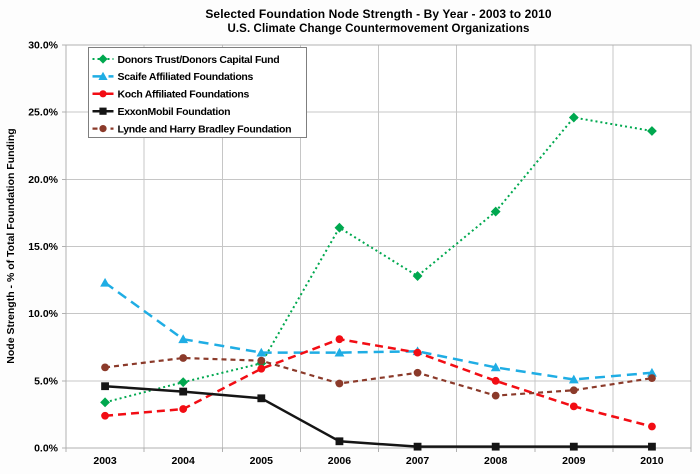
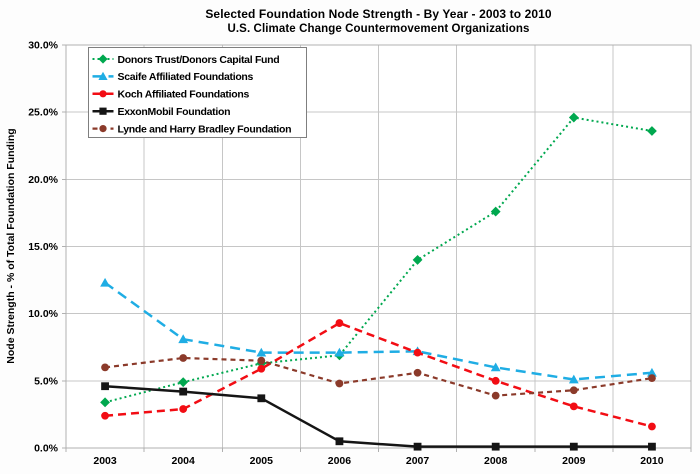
Donors Trust/Donors Capital Fund/2006: 16.4% -> 6.9%
Koch Affiliated Foundations/2006: 8.1% -> 9.3%
Donors Trust/Donors Capital Fund/2007: 12.8% -> 14.0%
